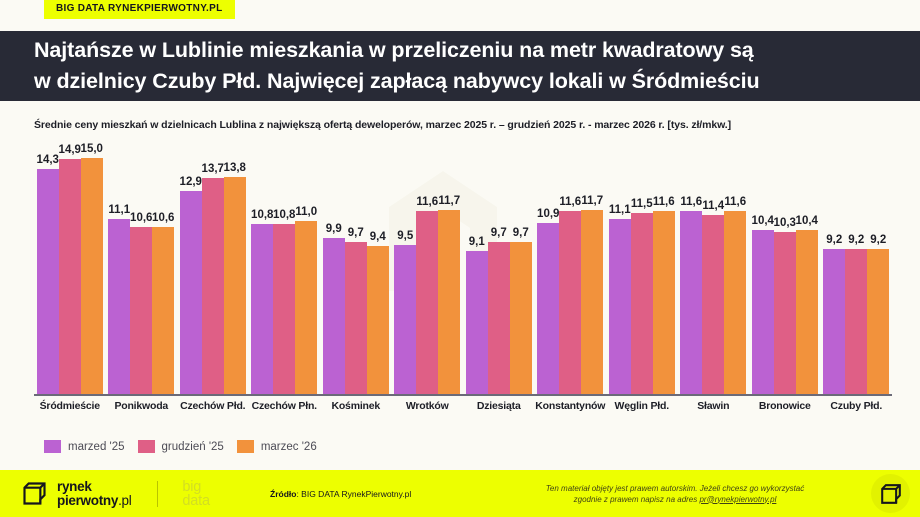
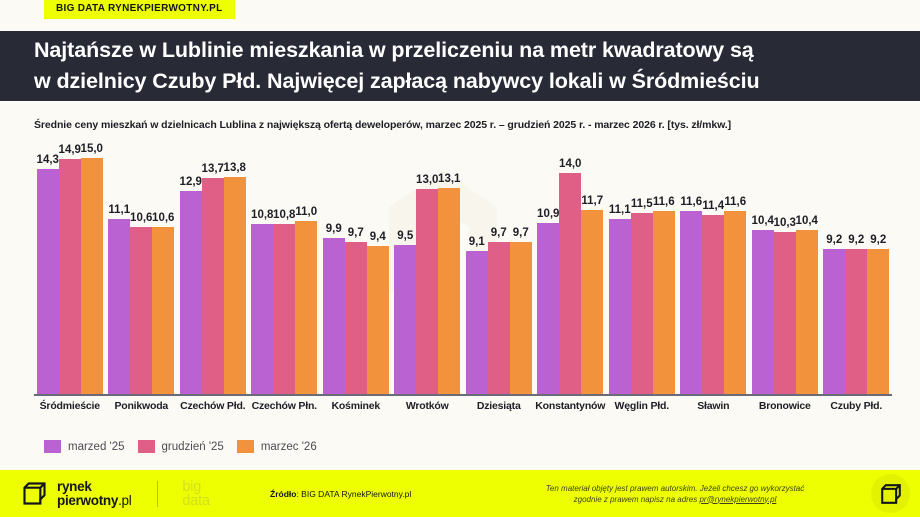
grudzień '25/Wrotków: 11,6 -> 13,0
marzec '26/Wrotków: 11,7 -> 13,1
grudzień '25/Konstantynów: 11,6 -> 14,0
